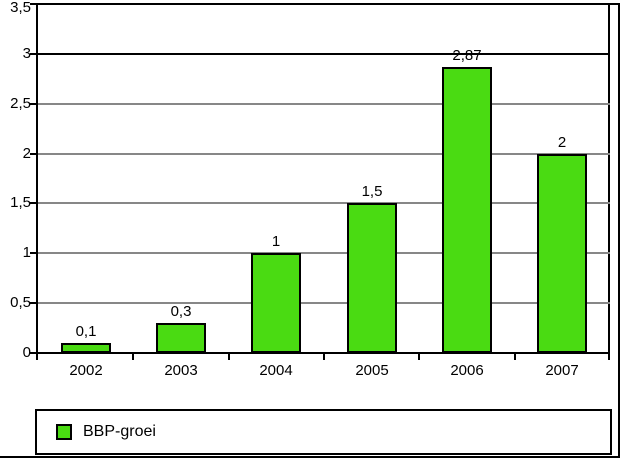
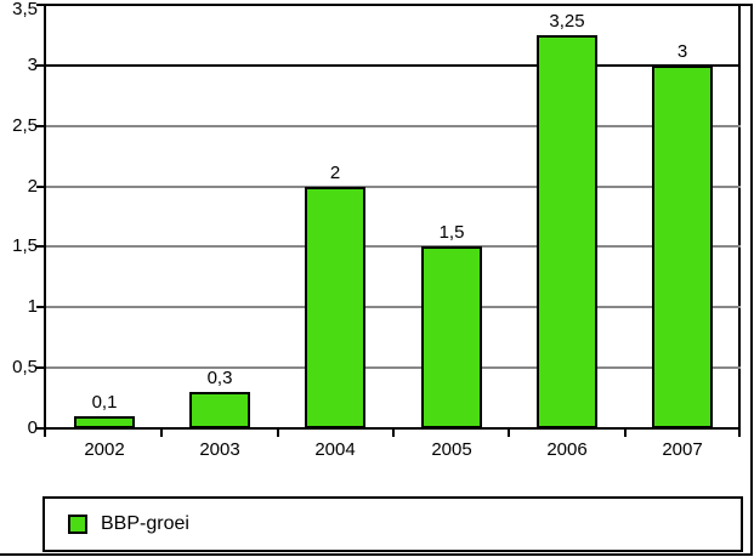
2004: 1 -> 2
2006: 2,87 -> 3,25
2007: 2 -> 3
